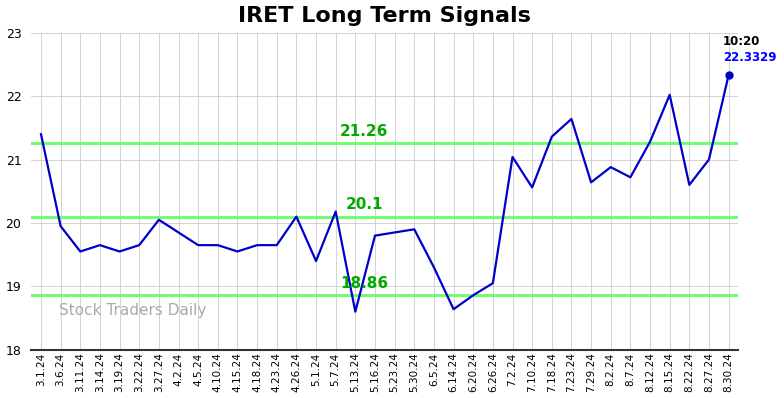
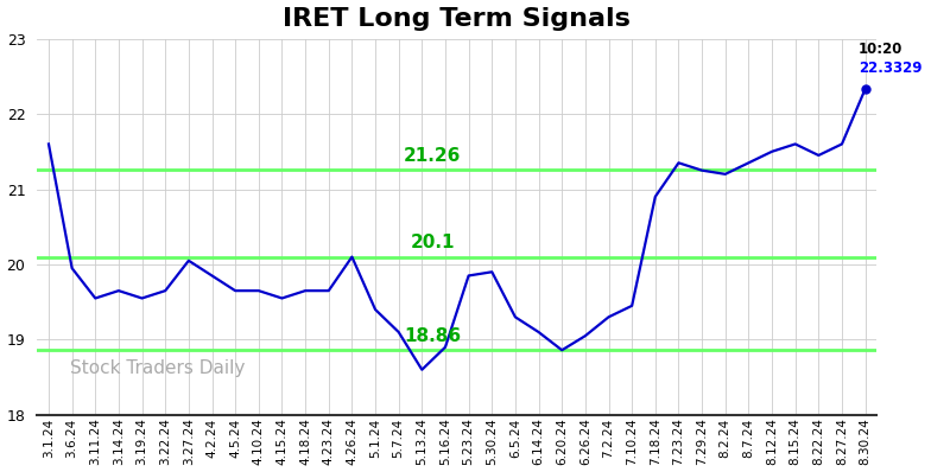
3.1.24: 21.40 -> 21.60
5.7.24: 20.18 -> 19.10
5.16.24: 19.80 -> 18.90
6.14.24: 18.64 -> 19.10
7.2.24: 21.04 -> 19.30
7.10.24: 20.56 -> 19.45
7.18.24: 21.36 -> 20.90
7.23.24: 21.64 -> 21.35
7.29.24: 20.64 -> 21.25
8.2.24: 20.88 -> 21.20
8.7.24: 20.72 -> 21.35
8.12.24: 21.28 -> 21.50
8.15.24: 22.02 -> 21.60
8.22.24: 20.60 -> 21.45
8.27.24: 21.00 -> 21.60
